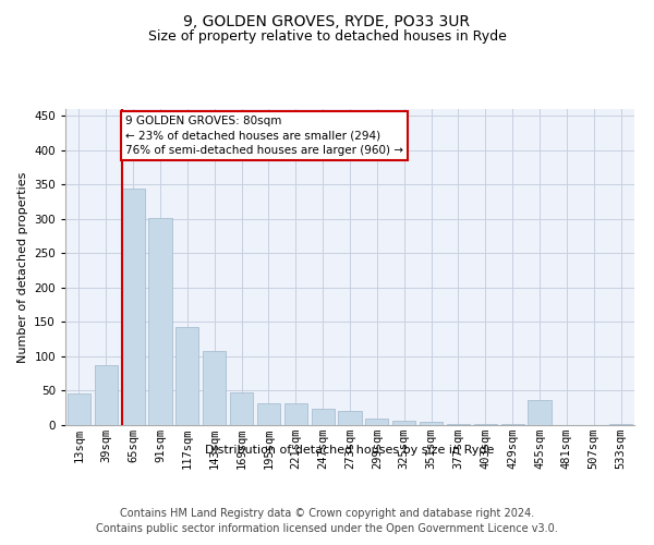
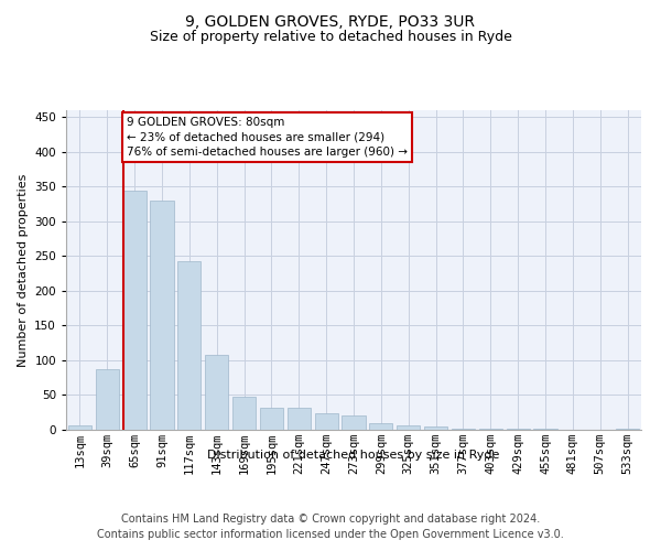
13sqm: 46 -> 7
91sqm: 302 -> 330
117sqm: 142 -> 242
455sqm: 36 -> 1
